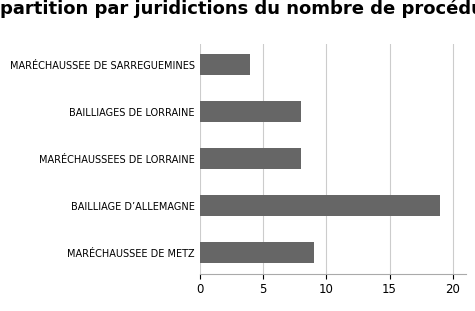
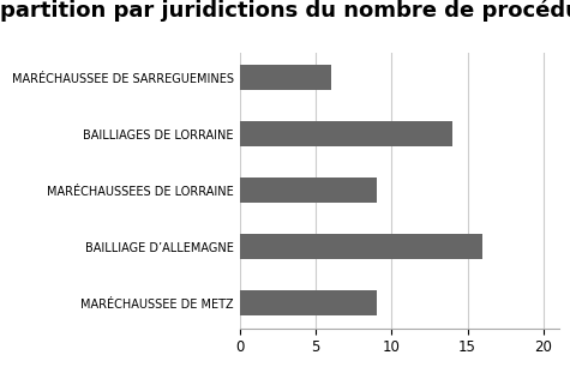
MARÉCHAUSSEE DE SARREGUEMINES: 4 -> 6
BAILLIAGES DE LORRAINE: 8 -> 14
MARÉCHAUSSEES DE LORRAINE: 8 -> 9
BAILLIAGE D’ALLEMAGNE: 19 -> 16
